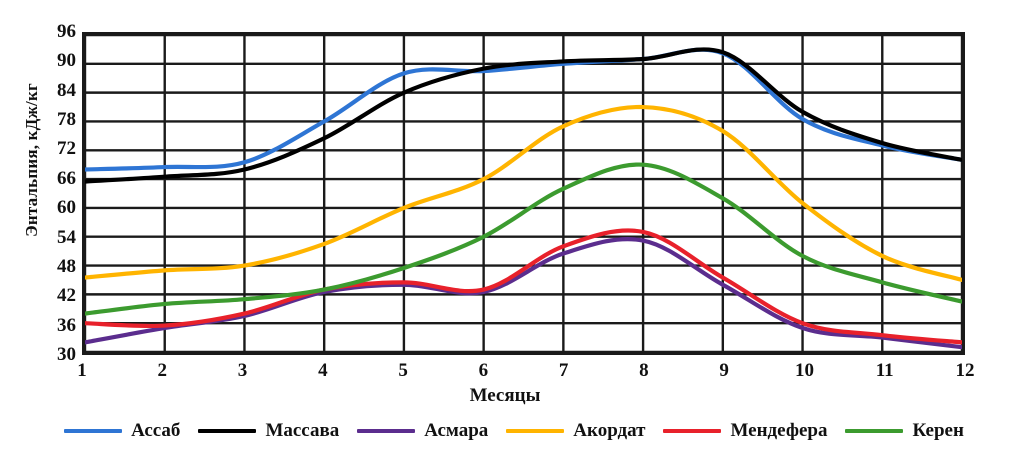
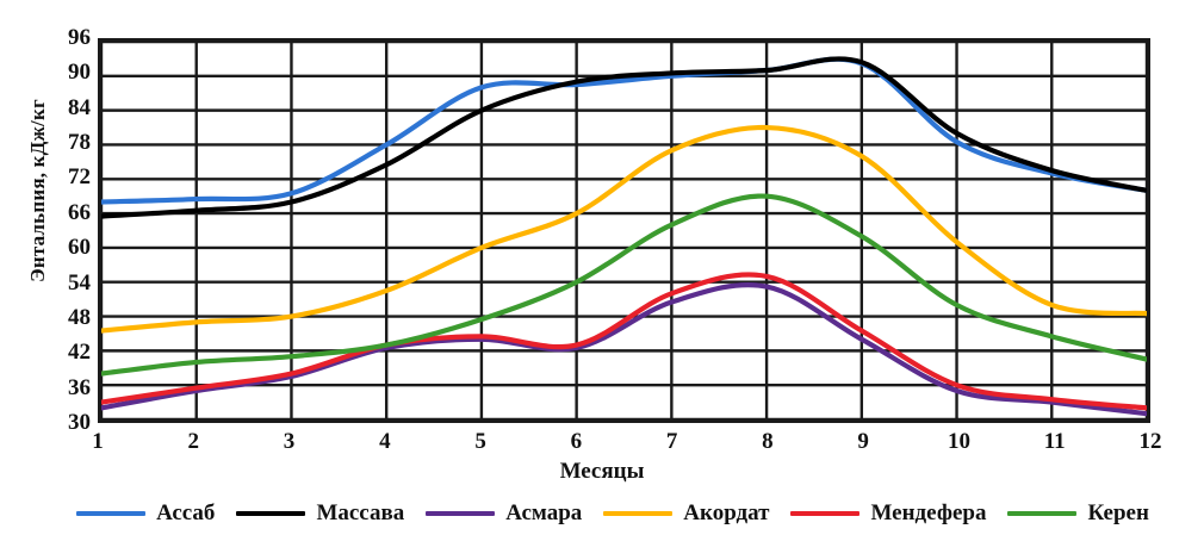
Мендефера/1: 36 -> 33
Акордат/12: 45 -> 48
